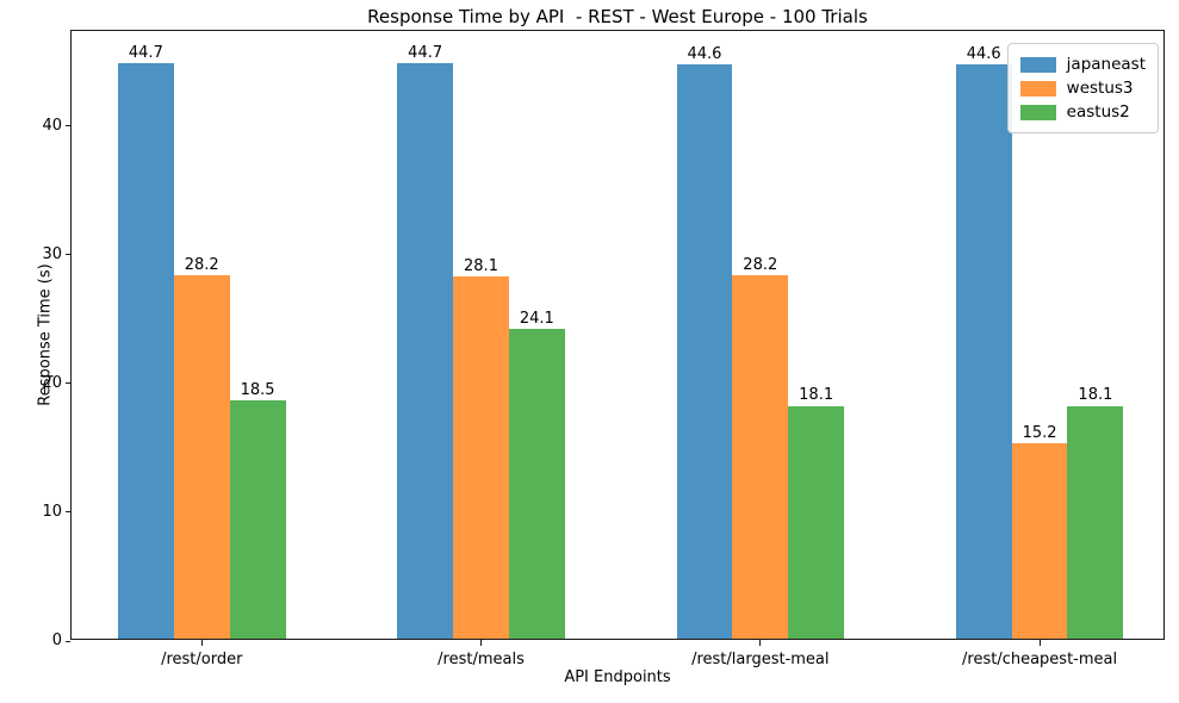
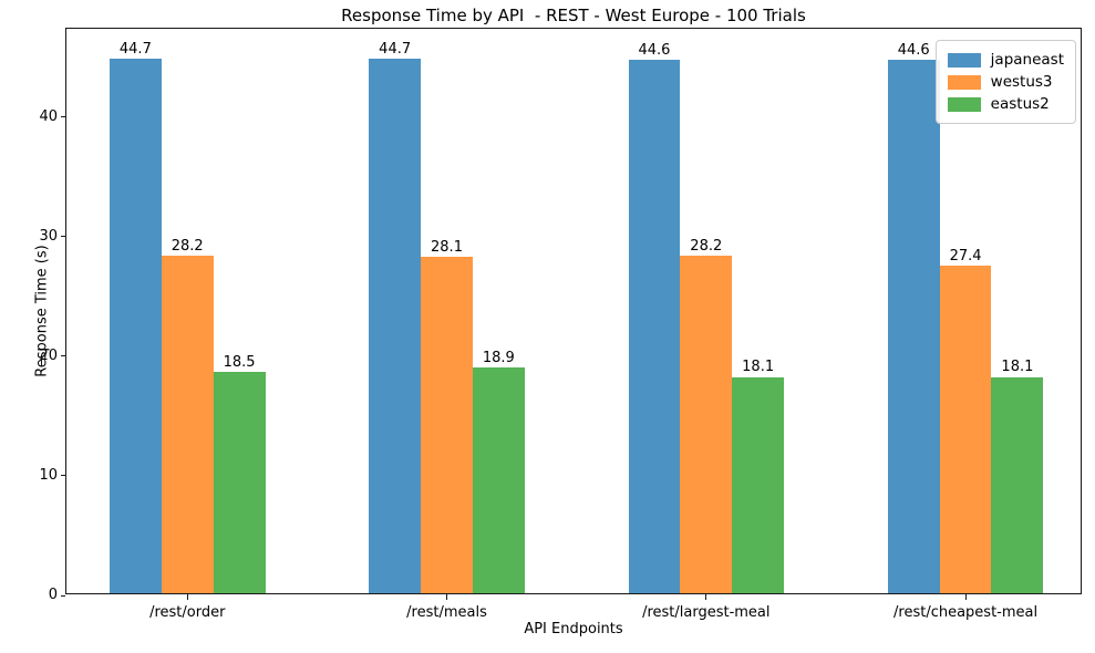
eastus2//rest/meals: 24.1 -> 18.9
westus3//rest/cheapest-meal: 15.2 -> 27.4
